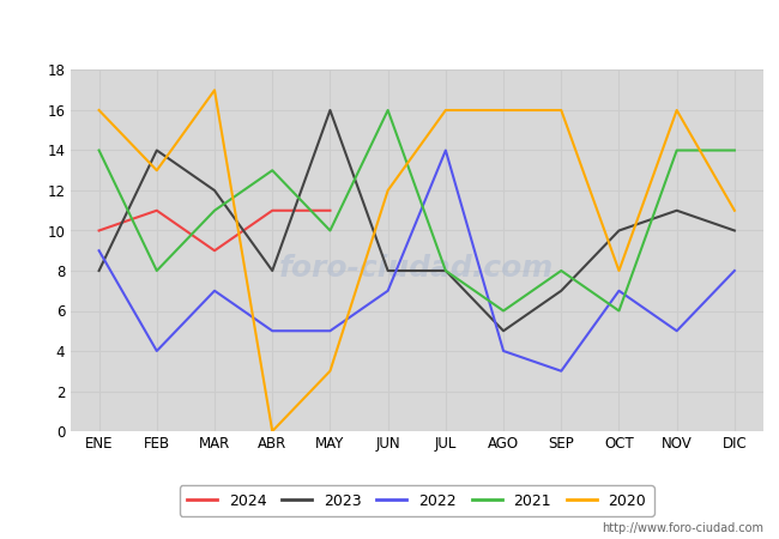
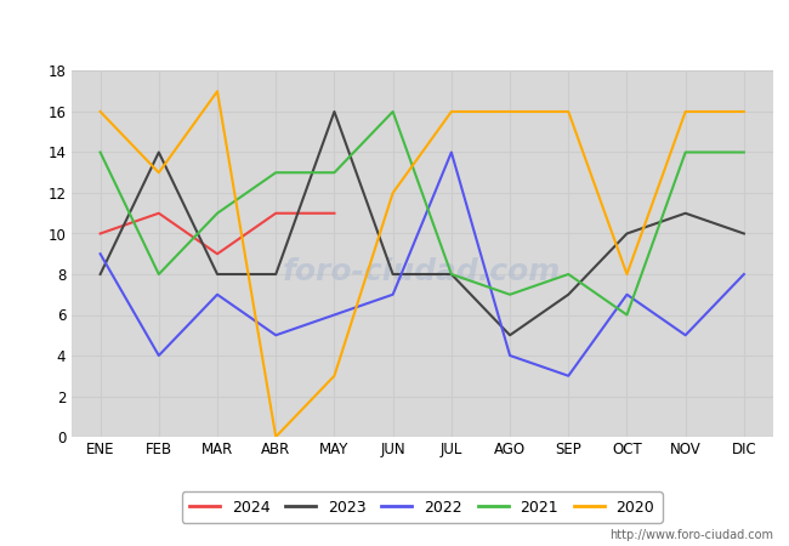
2023/MAR: 12 -> 8
2022/MAY: 5 -> 6
2021/MAY: 10 -> 13
2021/AGO: 6 -> 7
2020/DIC: 11 -> 16
